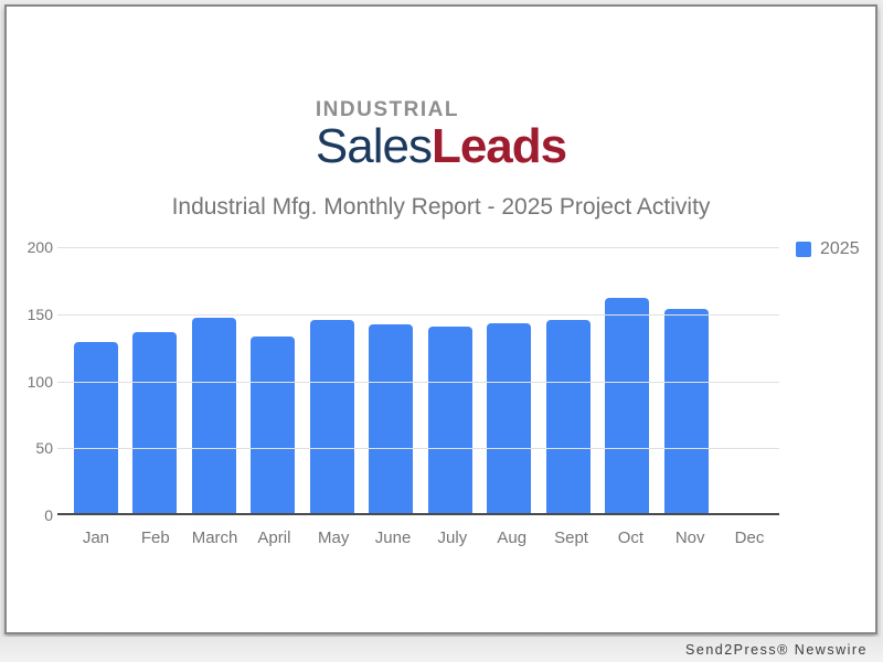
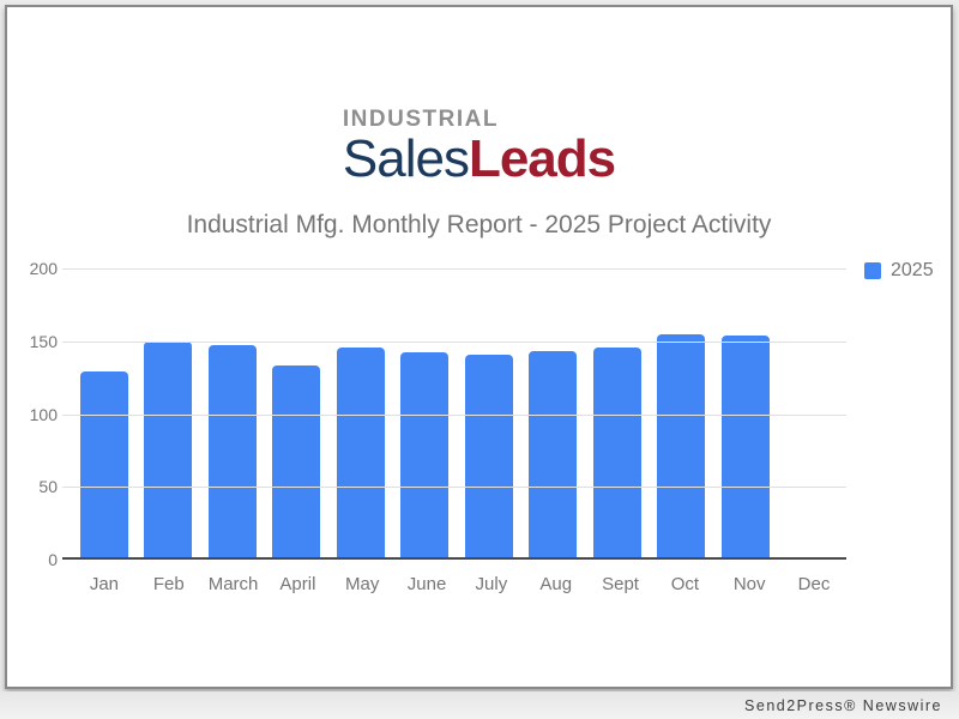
Feb: 137 -> 150
Oct: 162 -> 155
